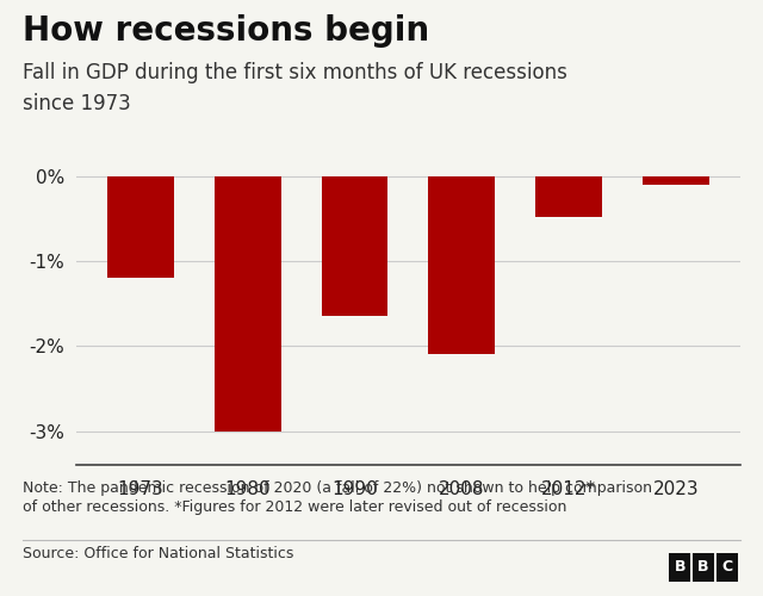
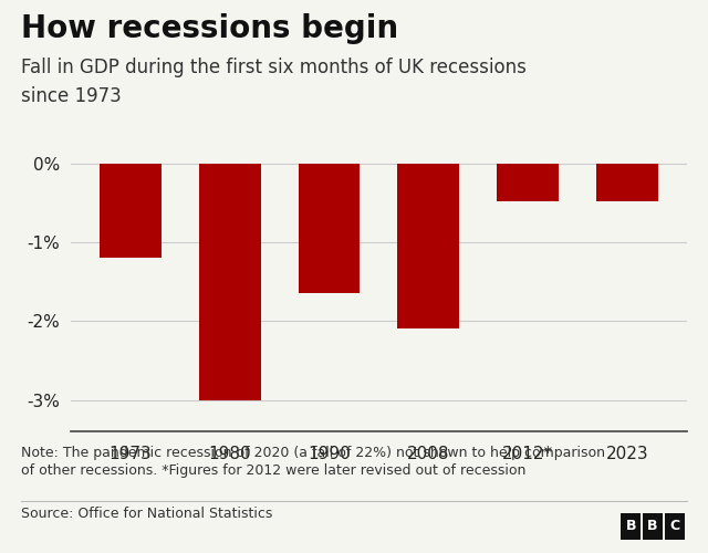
2023: -0.10% -> -0.48%
